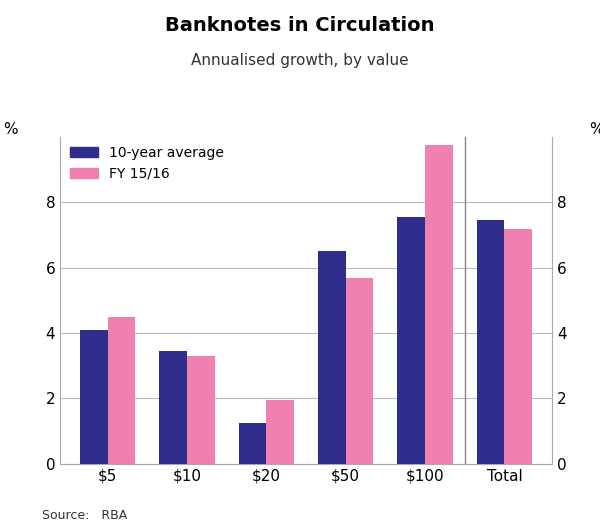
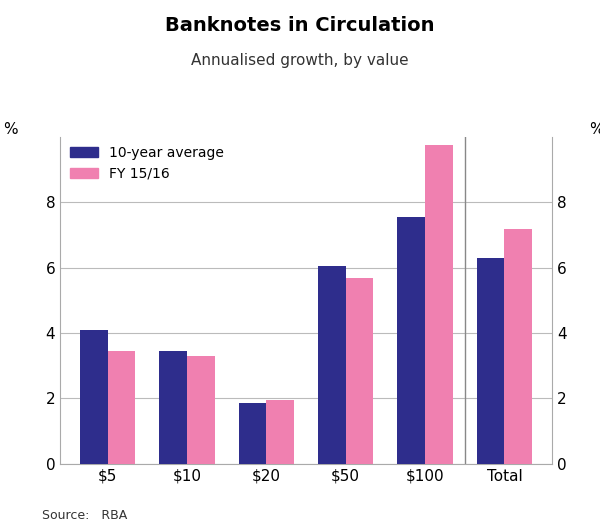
FY 15/16/$5: 4.50 -> 3.45
10-year average/$20: 1.25 -> 1.85
10-year average/$50: 6.50 -> 6.05
10-year average/Total: 7.45 -> 6.30
